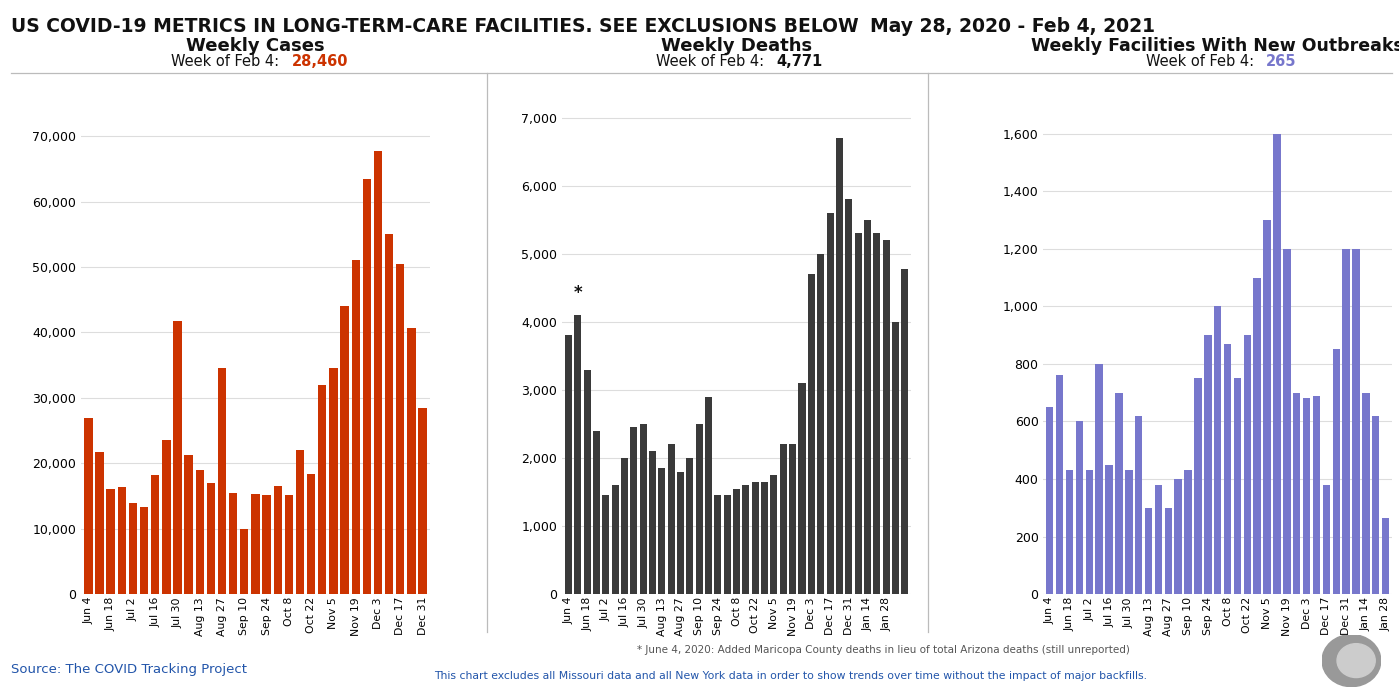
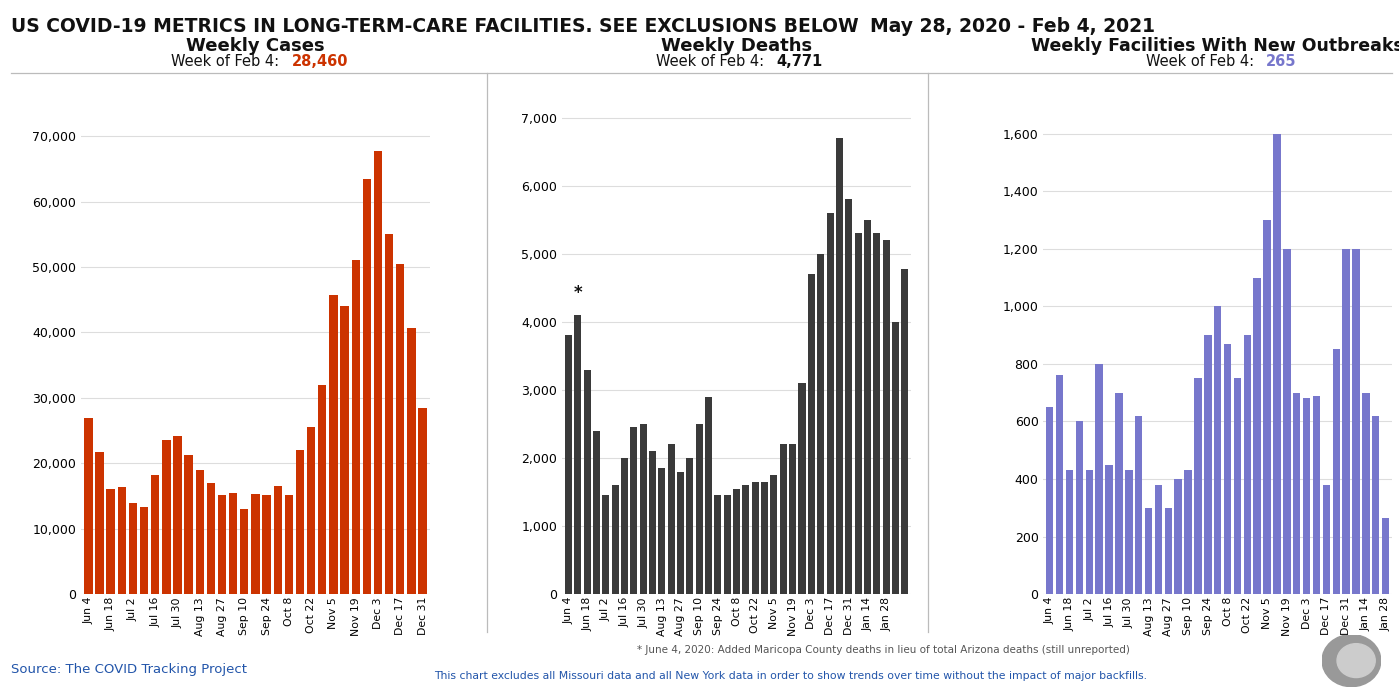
Weekly Cases/Jul 30: 41,800 -> 24,200
Weekly Cases/Aug 27: 34,600 -> 15,100
Weekly Cases/Sep 10: 10,000 -> 13,100
Weekly Cases/Oct 22: 18,400 -> 25,500
Weekly Cases/Nov 5: 34,600 -> 45,700
